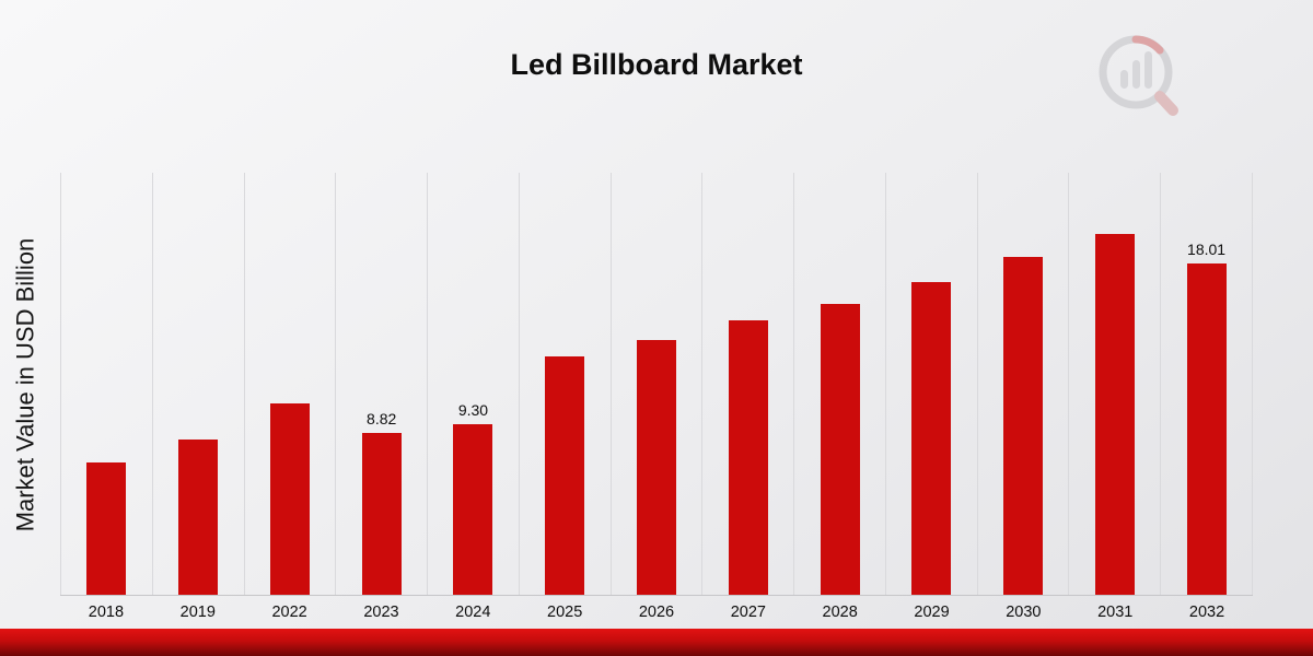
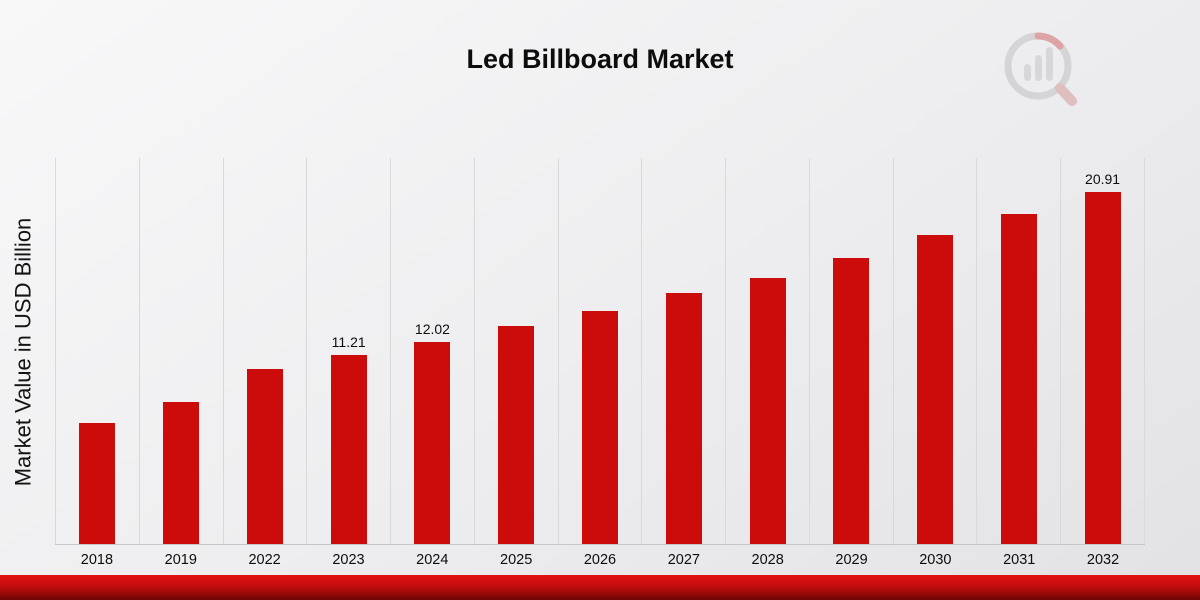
2023: 8.82 -> 11.21
2024: 9.30 -> 12.02
2032: 18.01 -> 20.91
